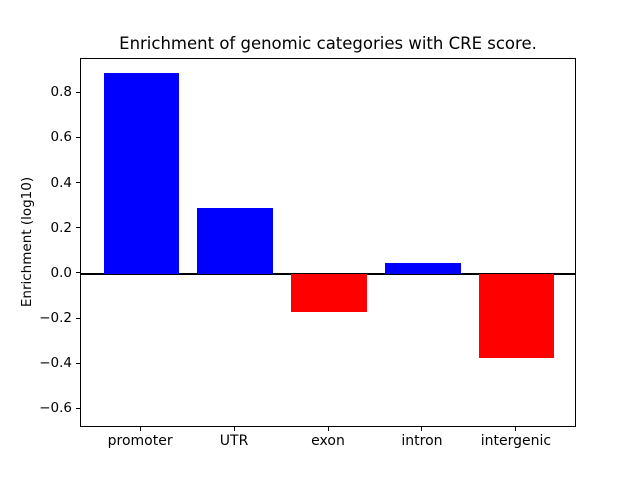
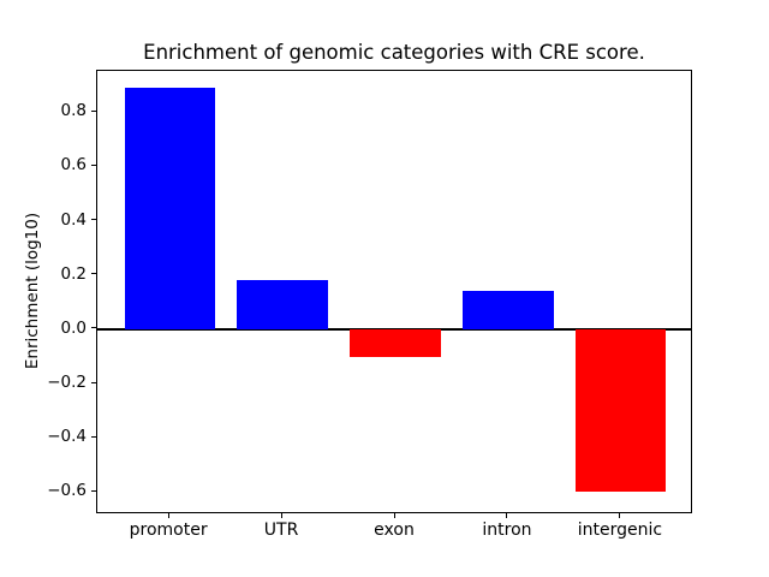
UTR: 0.29 -> 0.18
exon: -0.17 -> -0.10
intron: 0.05 -> 0.14
intergenic: -0.37 -> -0.60
